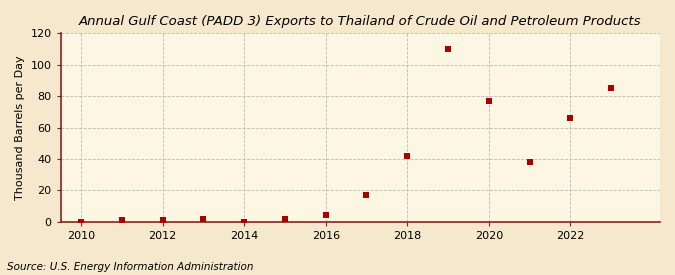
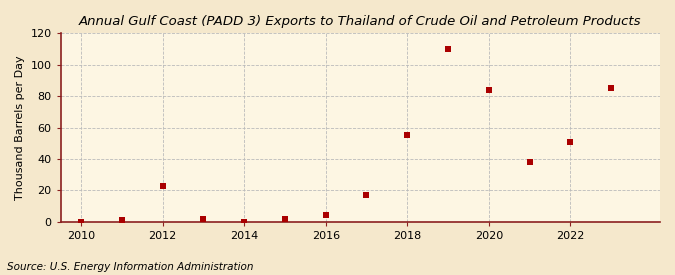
2012: 1 -> 23
2018: 42 -> 55
2020: 77 -> 84
2022: 66 -> 51
